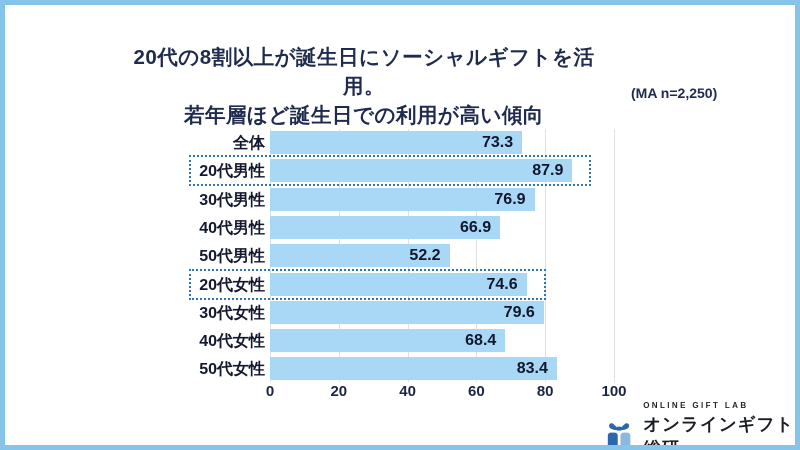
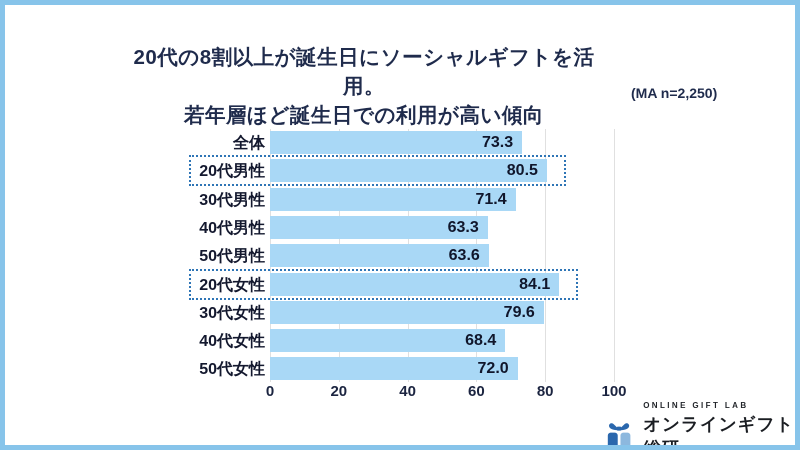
20代男性: 87.9 -> 80.5
30代男性: 76.9 -> 71.4
40代男性: 66.9 -> 63.3
50代男性: 52.2 -> 63.6
20代女性: 74.6 -> 84.1
50代女性: 83.4 -> 72.0
